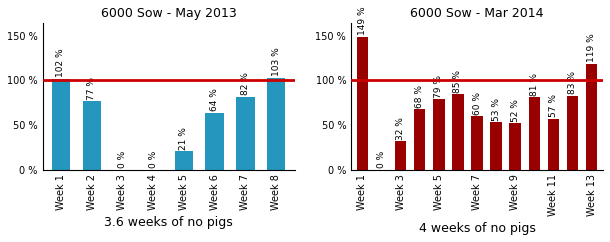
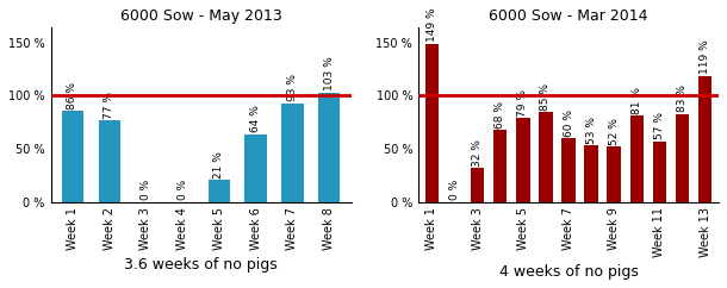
6000 Sow - May 2013/Week 1: 102 -> 86
6000 Sow - May 2013/Week 7: 82 -> 93
